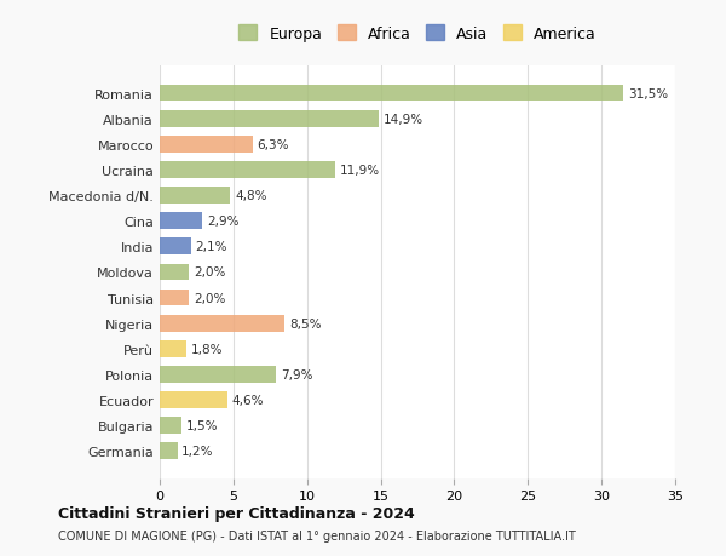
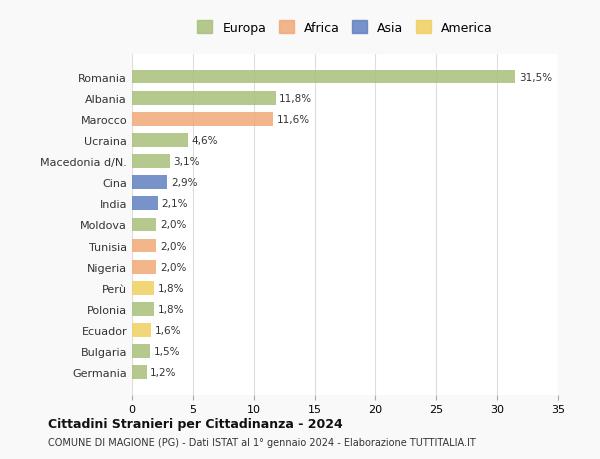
Albania: 14,9% -> 11,8%
Marocco: 6,3% -> 11,6%
Ucraina: 11,9% -> 4,6%
Macedonia d/N.: 4,8% -> 3,1%
Nigeria: 8,5% -> 2,0%
Polonia: 7,9% -> 1,8%
Ecuador: 4,6% -> 1,6%
